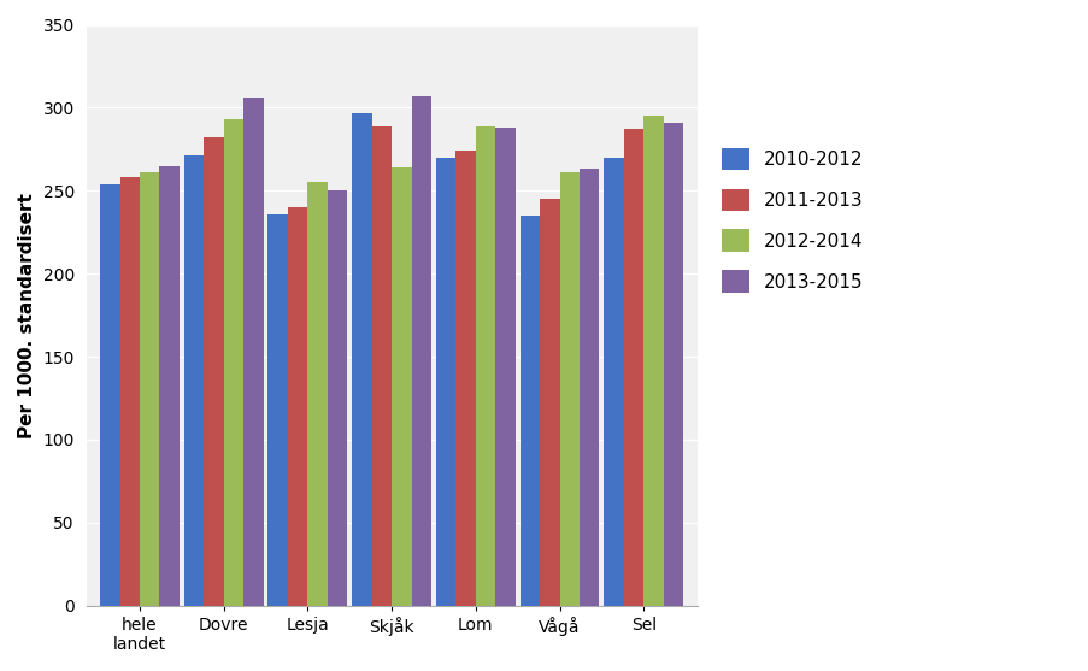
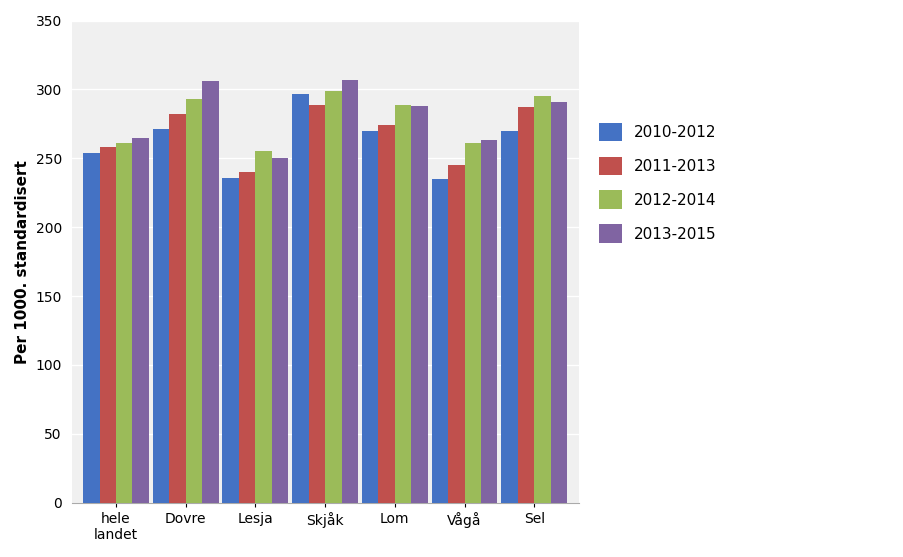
2012-2014/Skjåk: 264 -> 299
